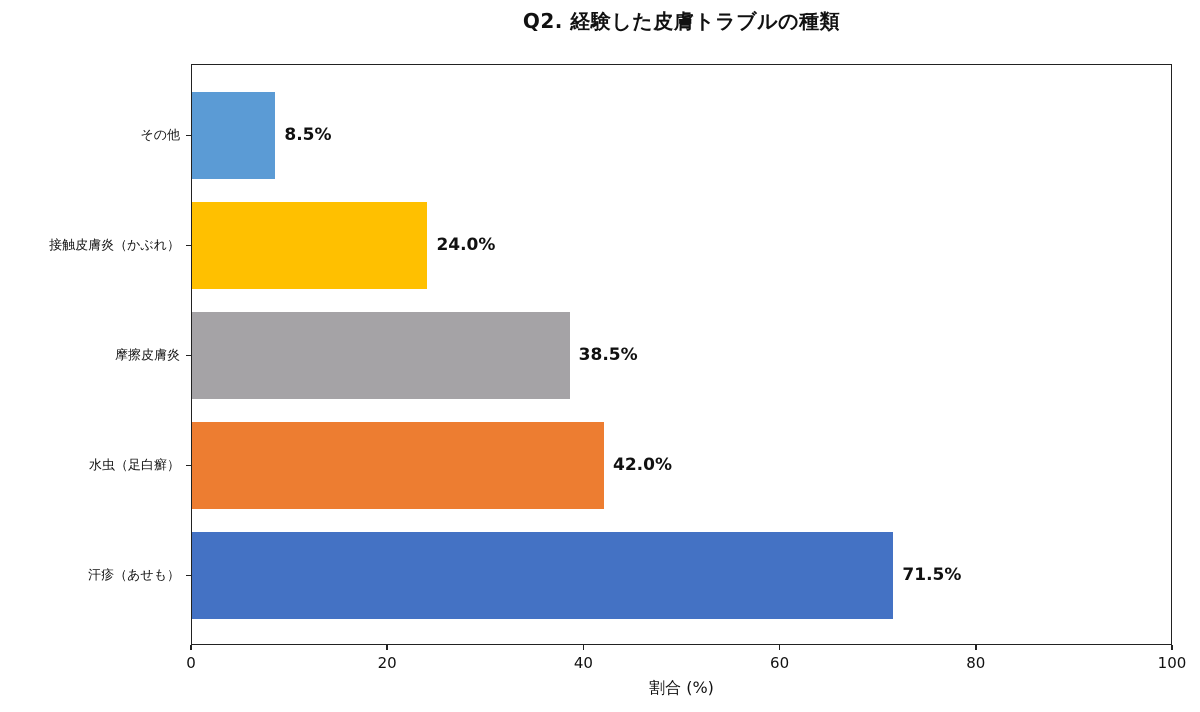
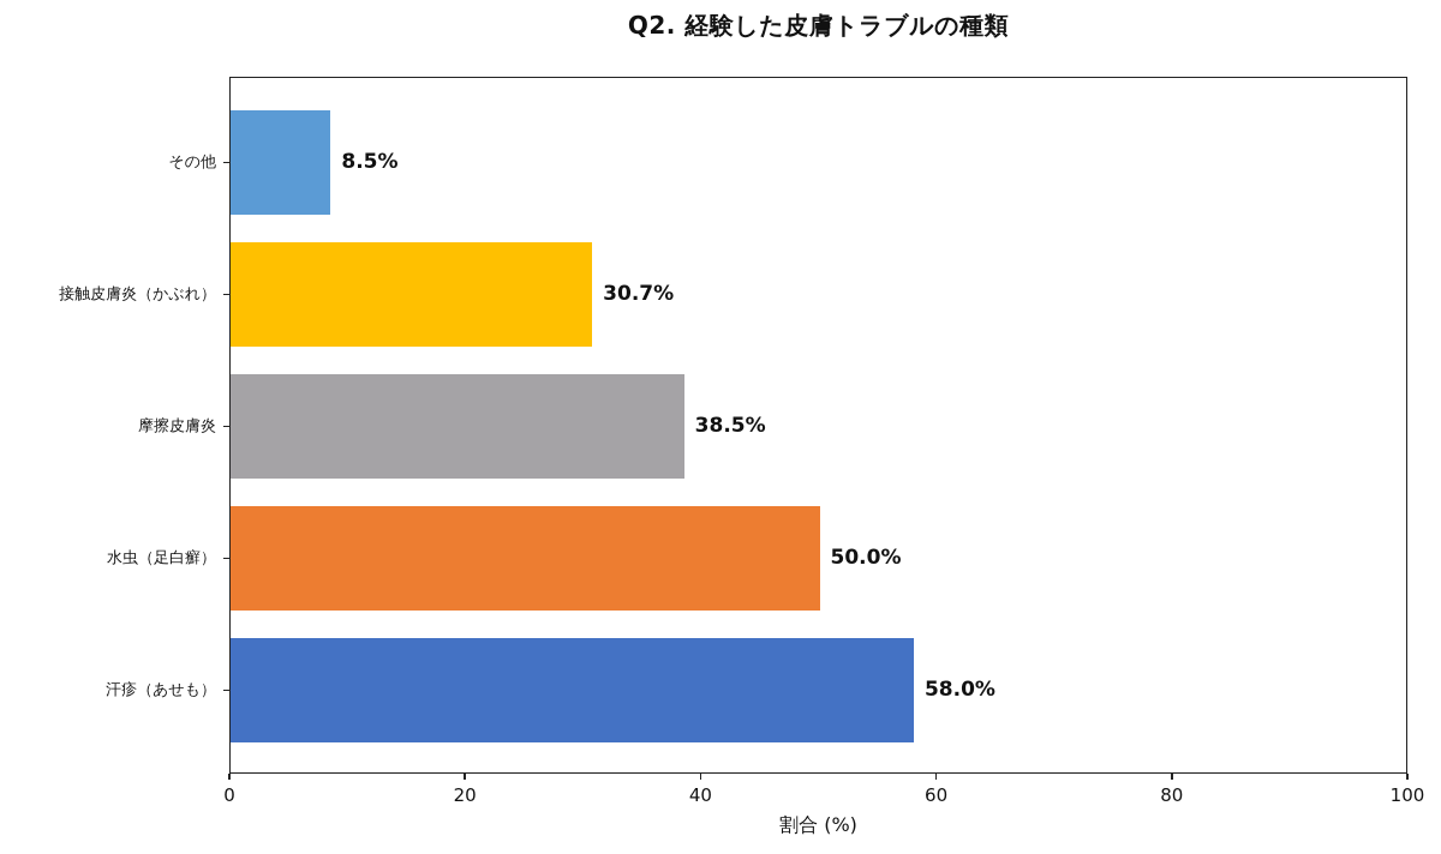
接触皮膚炎（かぶれ）: 24.0% -> 30.7%
水虫（足白癬）: 42.0% -> 50.0%
汗疹（あせも）: 71.5% -> 58.0%
